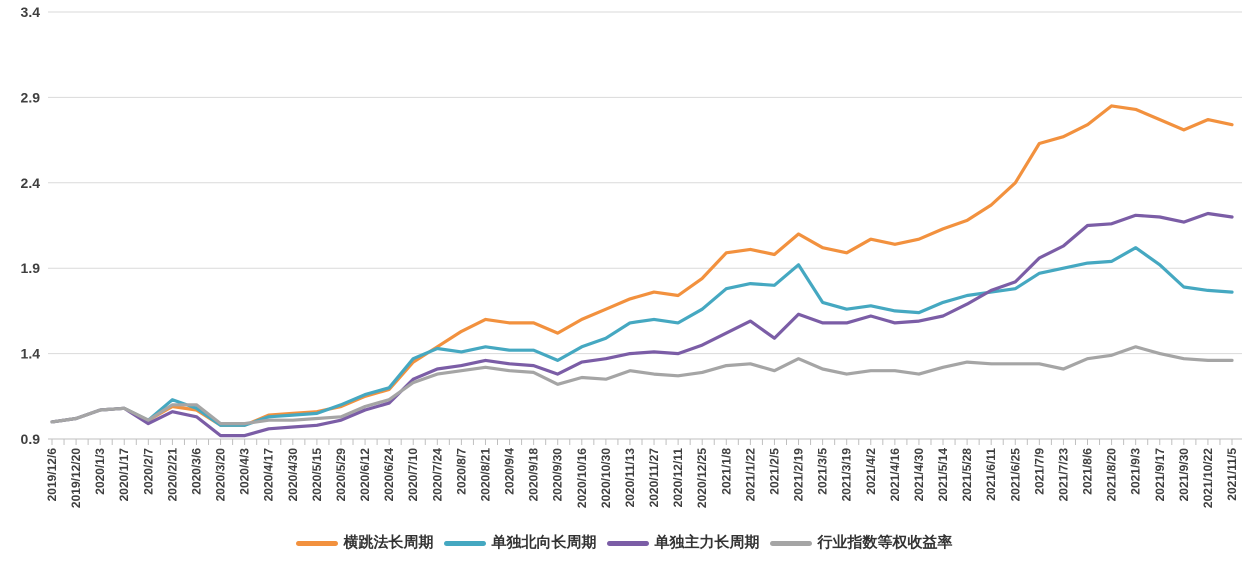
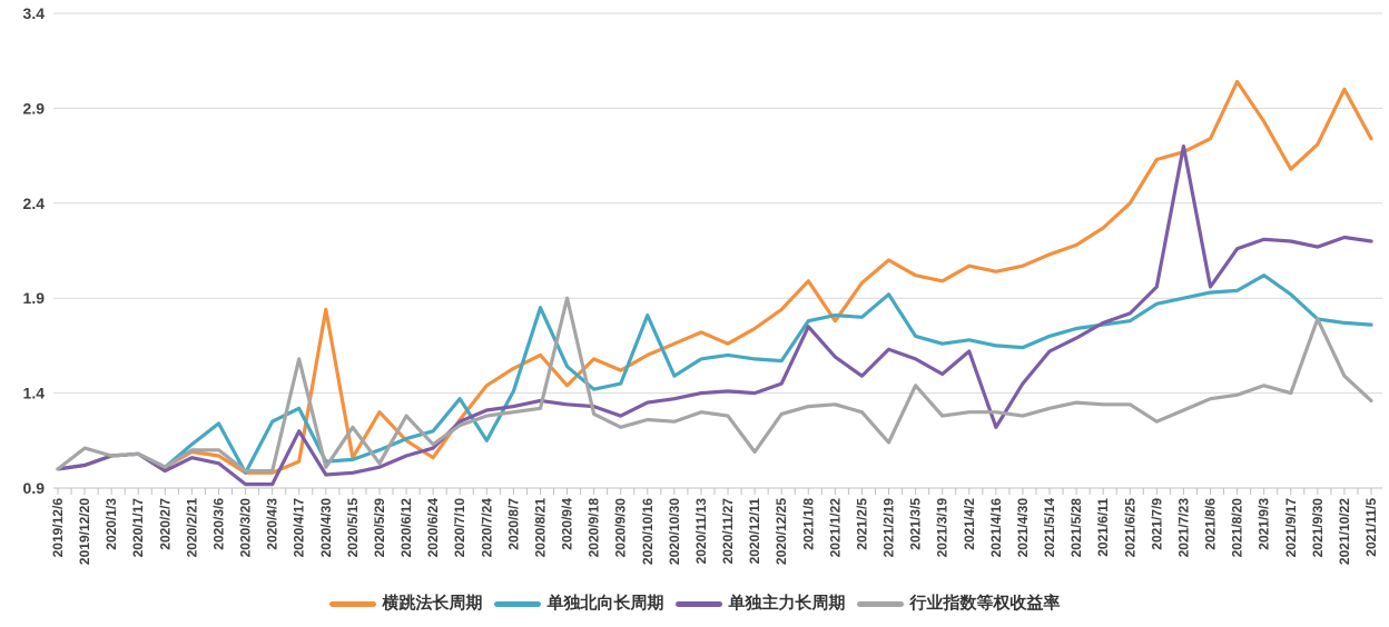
行业指数等权收益率/2019/12/20: 1.02 -> 1.11
单独北向长周期/2020/3/6: 1.08 -> 1.24
单独北向长周期/2020/4/3: 0.98 -> 1.25
单独北向长周期/2020/4/17: 1.03 -> 1.32
单独主力长周期/2020/4/17: 0.96 -> 1.20
行业指数等权收益率/2020/4/17: 1.01 -> 1.58
横跳法长周期/2020/4/30: 1.05 -> 1.84
行业指数等权收益率/2020/5/15: 1.02 -> 1.22
横跳法长周期/2020/5/29: 1.09 -> 1.30
行业指数等权收益率/2020/6/12: 1.09 -> 1.28
横跳法长周期/2020/6/24: 1.19 -> 1.06
横跳法长周期/2020/7/10: 1.35 -> 1.26
单独北向长周期/2020/7/24: 1.43 -> 1.15
单独北向长周期/2020/8/21: 1.44 -> 1.85
横跳法长周期/2020/9/4: 1.58 -> 1.44
单独北向长周期/2020/9/4: 1.42 -> 1.54
行业指数等权收益率/2020/9/4: 1.30 -> 1.90
单独北向长周期/2020/9/30: 1.36 -> 1.45
单独北向长周期/2020/10/16: 1.44 -> 1.81
横跳法长周期/2020/11/27: 1.76 -> 1.66
行业指数等权收益率/2020/12/11: 1.27 -> 1.09
单独北向长周期/2020/12/25: 1.66 -> 1.57
单独主力长周期/2021/1/8: 1.52 -> 1.75
横跳法长周期/2021/1/22: 2.01 -> 1.78
行业指数等权收益率/2021/2/19: 1.37 -> 1.14
行业指数等权收益率/2021/3/5: 1.31 -> 1.44
单独主力长周期/2021/3/19: 1.58 -> 1.50
单独主力长周期/2021/4/16: 1.58 -> 1.22
单独主力长周期/2021/4/30: 1.59 -> 1.45
行业指数等权收益率/2021/7/9: 1.34 -> 1.25
单独主力长周期/2021/7/23: 2.03 -> 2.70
单独主力长周期/2021/8/6: 2.15 -> 1.96
横跳法长周期/2021/8/20: 2.85 -> 3.04
横跳法长周期/2021/9/17: 2.77 -> 2.58
行业指数等权收益率/2021/9/30: 1.37 -> 1.79
横跳法长周期/2021/10/22: 2.77 -> 3.00
行业指数等权收益率/2021/10/22: 1.36 -> 1.49
